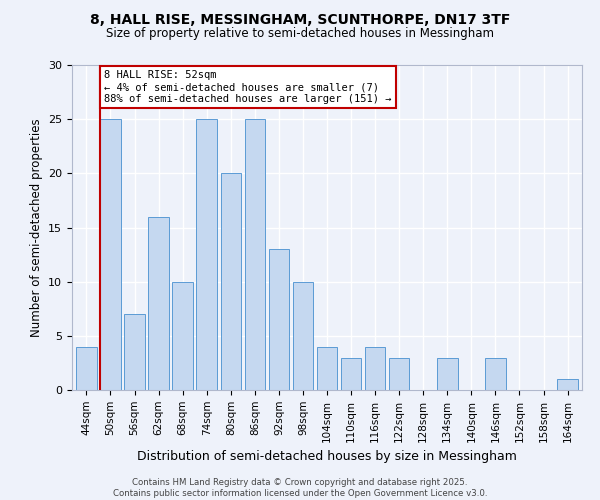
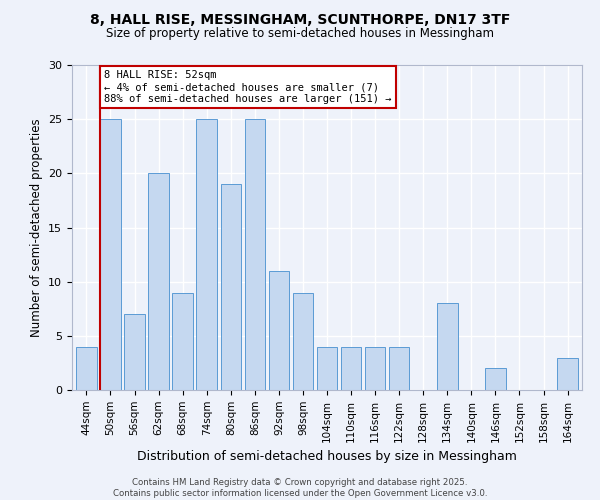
62sqm: 16 -> 20
68sqm: 10 -> 9
80sqm: 20 -> 19
92sqm: 13 -> 11
98sqm: 10 -> 9
110sqm: 3 -> 4
122sqm: 3 -> 4
134sqm: 3 -> 8
146sqm: 3 -> 2
164sqm: 1 -> 3
